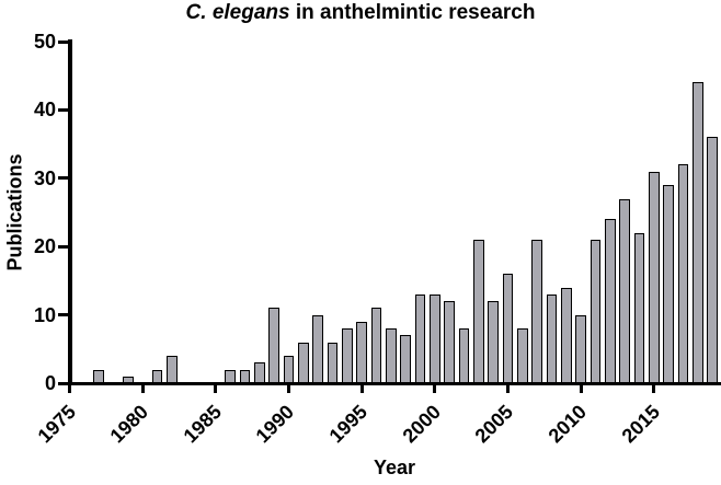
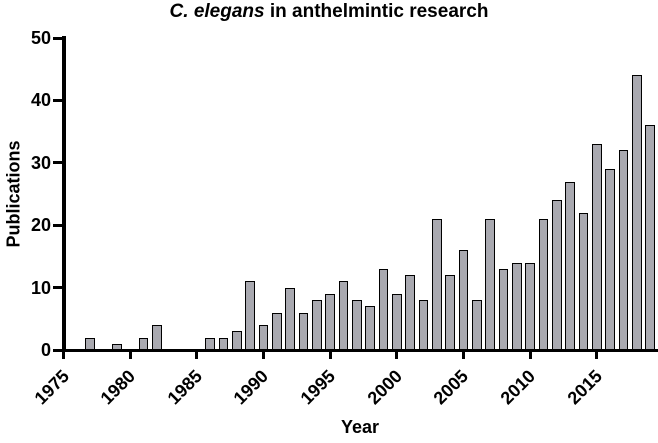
2000: 13 -> 9
2010: 10 -> 14
2015: 31 -> 33
